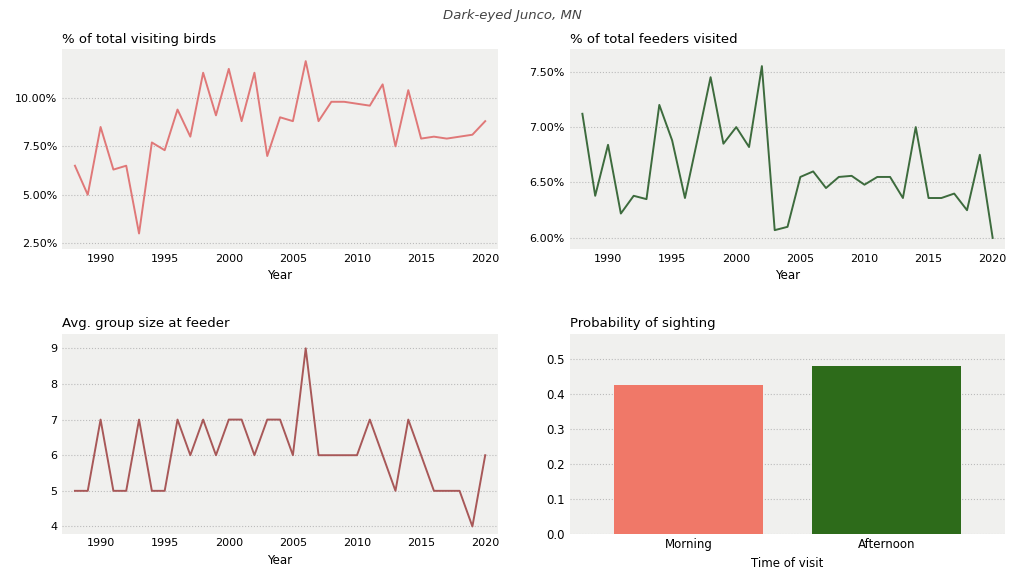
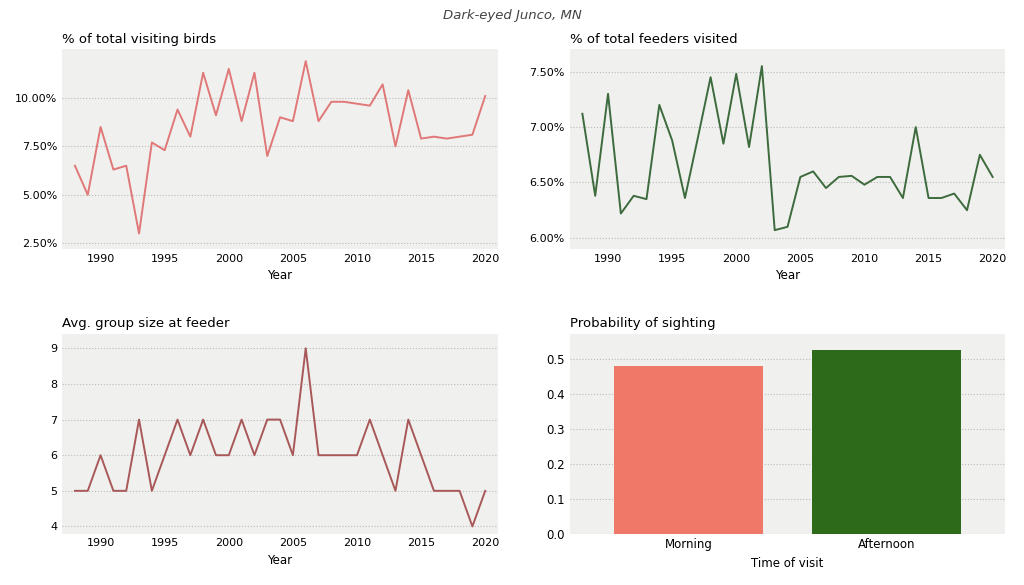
% of total visiting birds/2020: 8.8% -> 10.1%
% of total feeders visited/1990: 6.84% -> 7.30%
% of total feeders visited/2000: 7.00% -> 7.48%
% of total feeders visited/2020: 6.00% -> 6.55%
Avg. group size at feeder/1990: 7 -> 6
Avg. group size at feeder/1995: 5 -> 6
Avg. group size at feeder/2000: 7 -> 6
Avg. group size at feeder/2020: 6 -> 5
Probability of sighting/Morning: 0.425 -> 0.478
Probability of sighting/Afternoon: 0.480 -> 0.525
